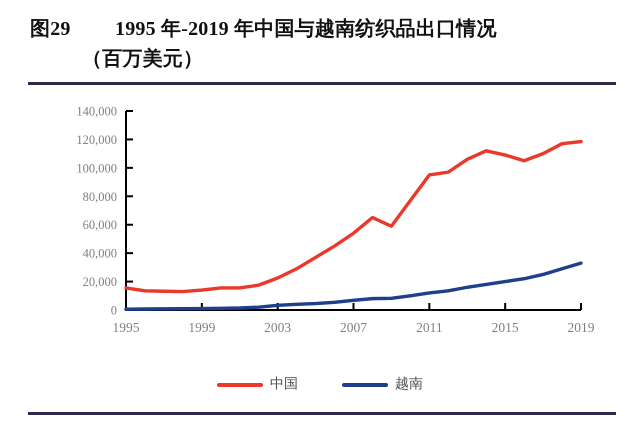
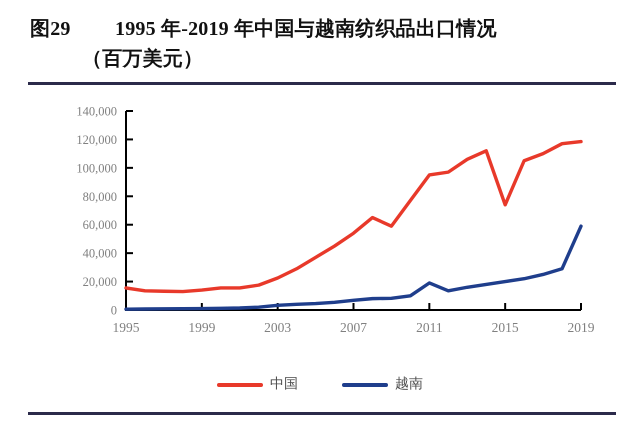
越南/2011: 12000 -> 19000
中国/2015: 109000 -> 74000
越南/2019: 33000 -> 59000
